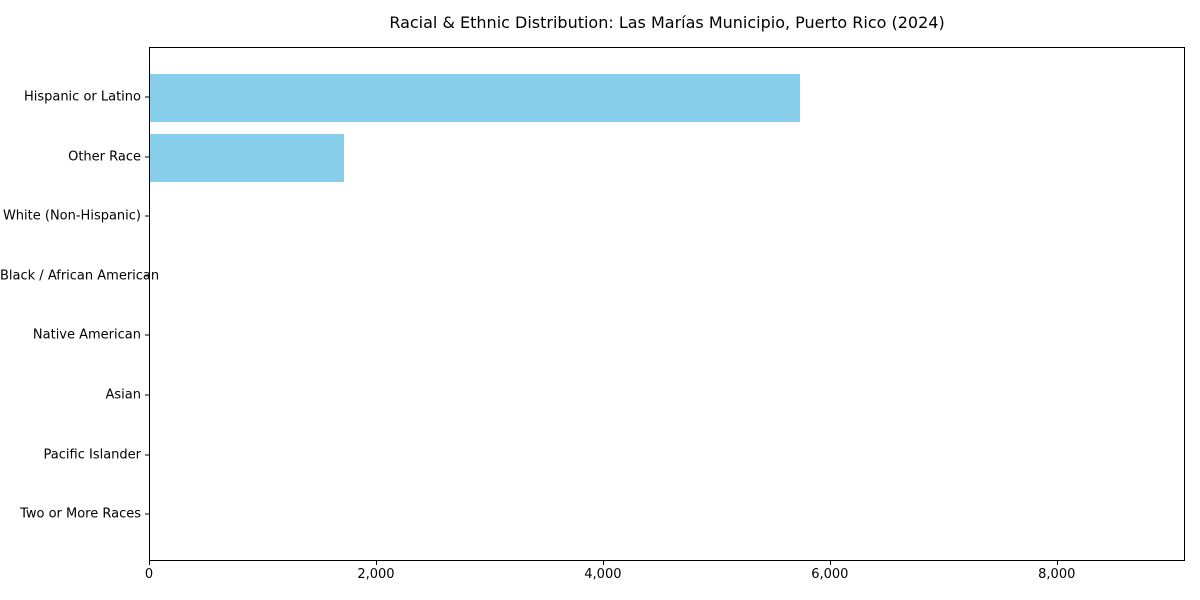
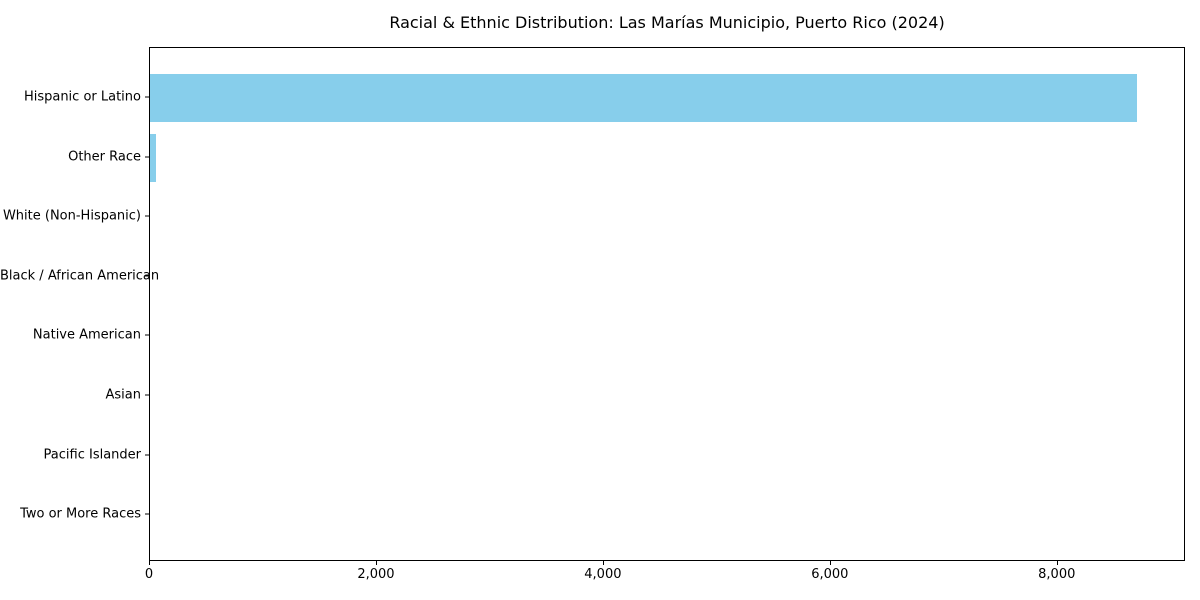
Hispanic or Latino: 5730 -> 8700
Other Race: 1710 -> 50
